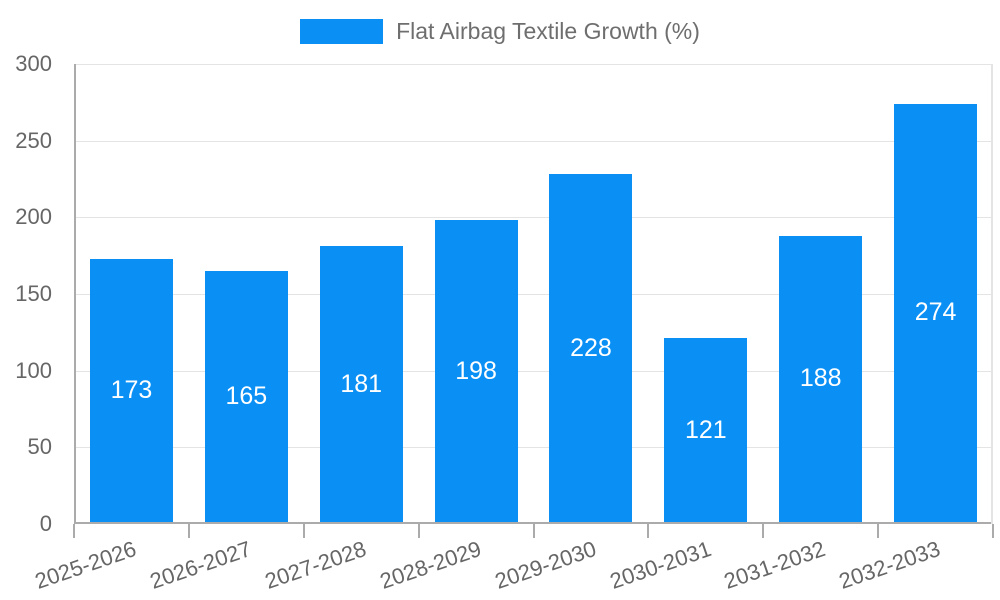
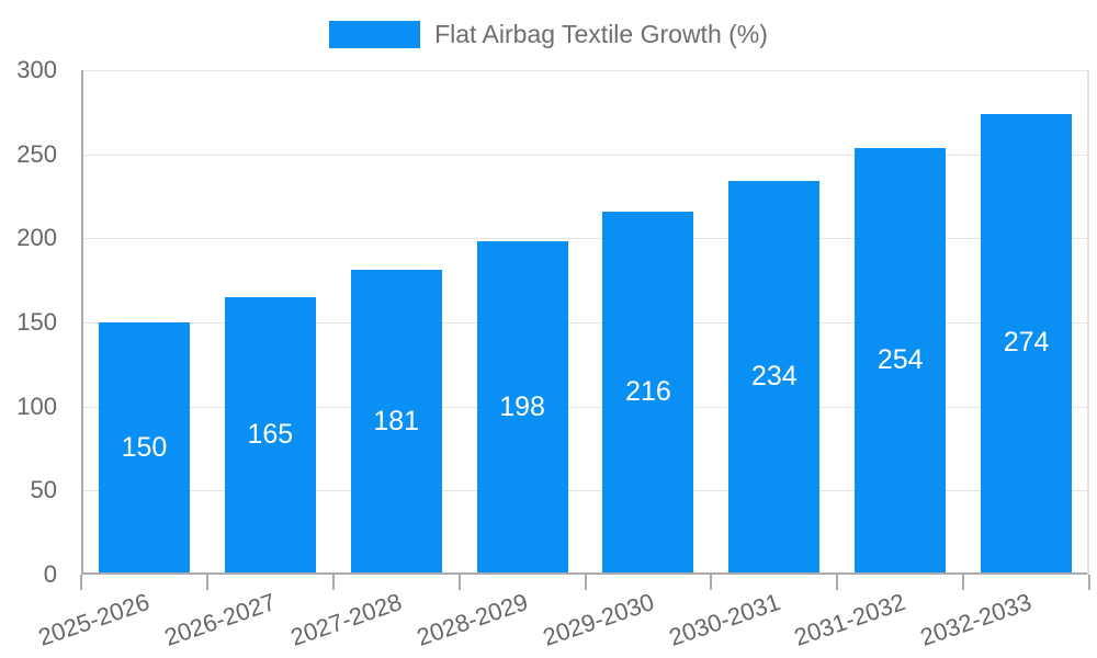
2025-2026: 173 -> 150
2029-2030: 228 -> 216
2030-2031: 121 -> 234
2031-2032: 188 -> 254
